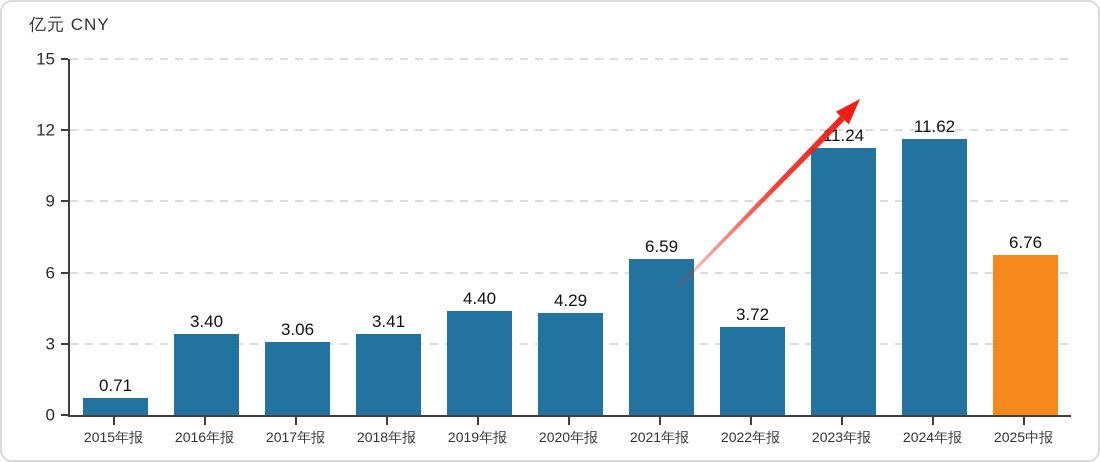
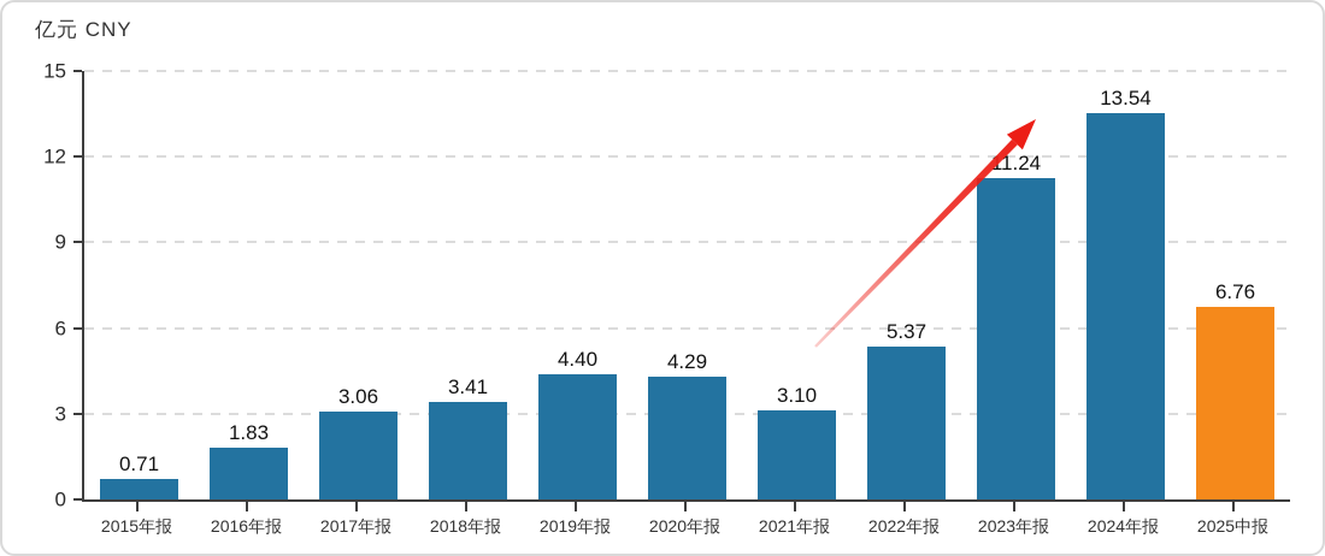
2016年报: 3.40 -> 1.83
2021年报: 6.59 -> 3.10
2022年报: 3.72 -> 5.37
2024年报: 11.62 -> 13.54
